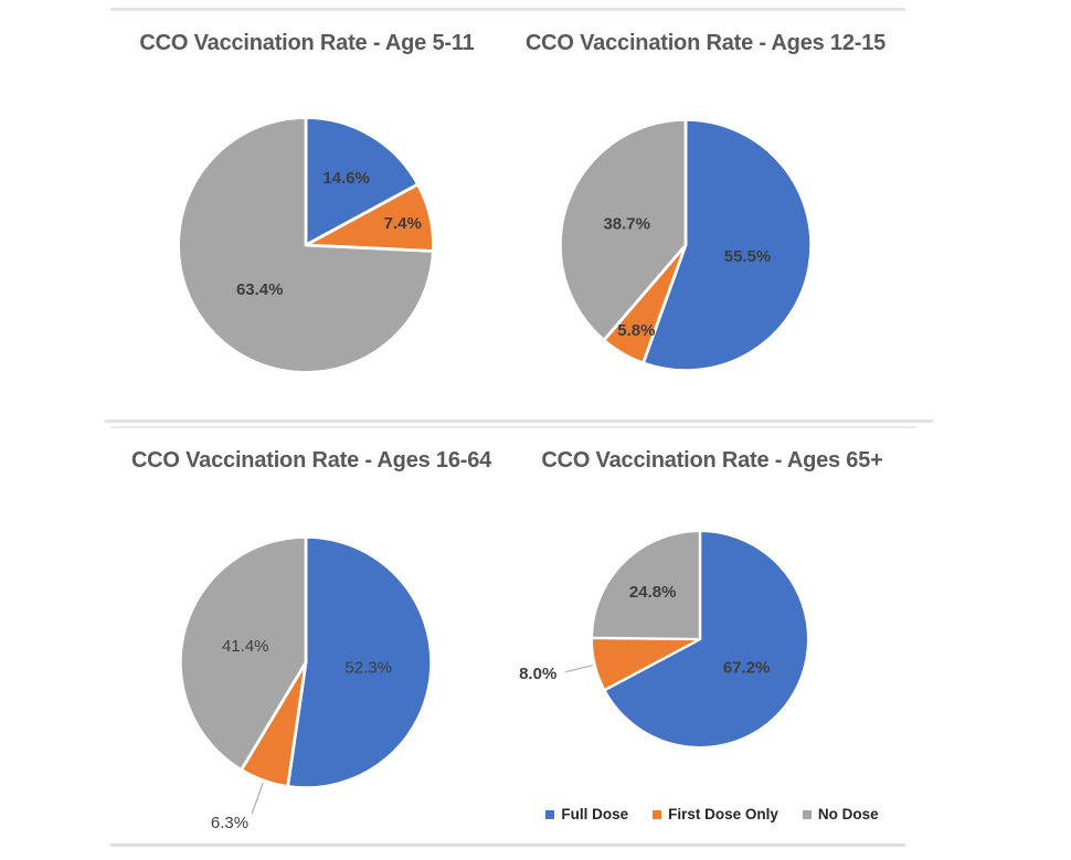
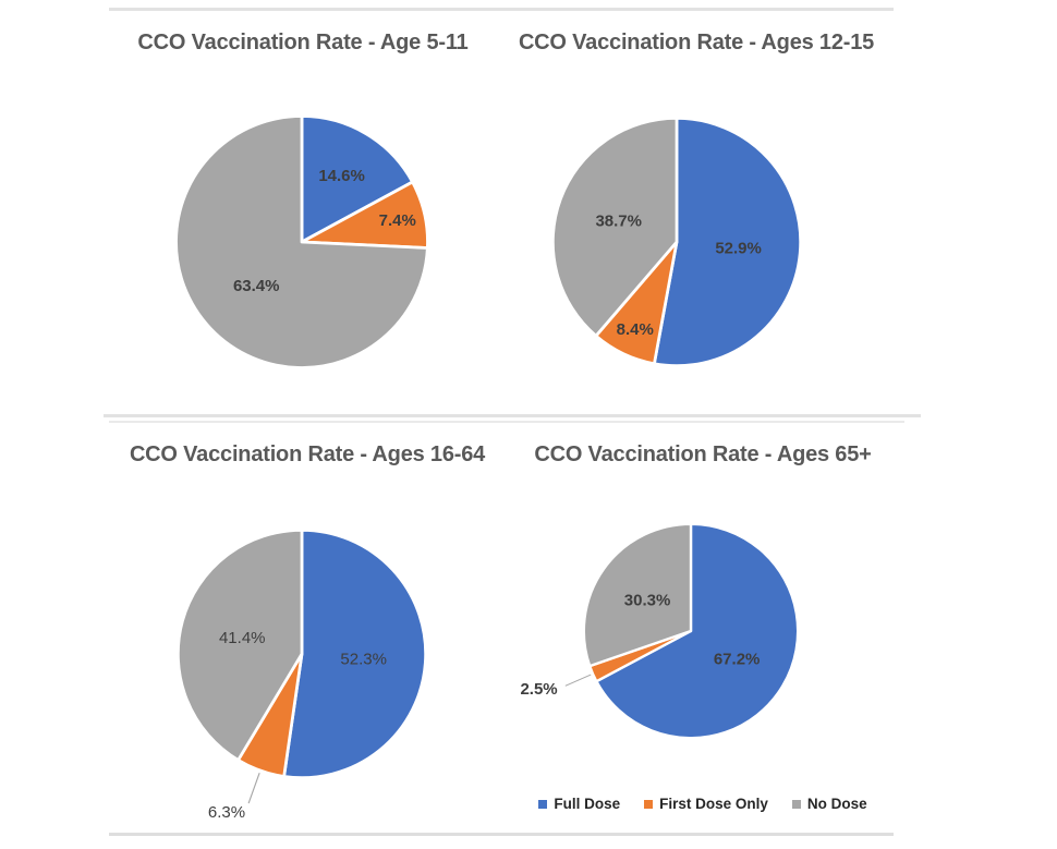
CCO Vaccination Rate - Ages 12-15/Full Dose: 55.5% -> 52.9%
CCO Vaccination Rate - Ages 12-15/First Dose Only: 5.8% -> 8.4%
CCO Vaccination Rate - Ages 65+/First Dose Only: 8.0% -> 2.5%
CCO Vaccination Rate - Ages 65+/No Dose: 24.8% -> 30.3%
